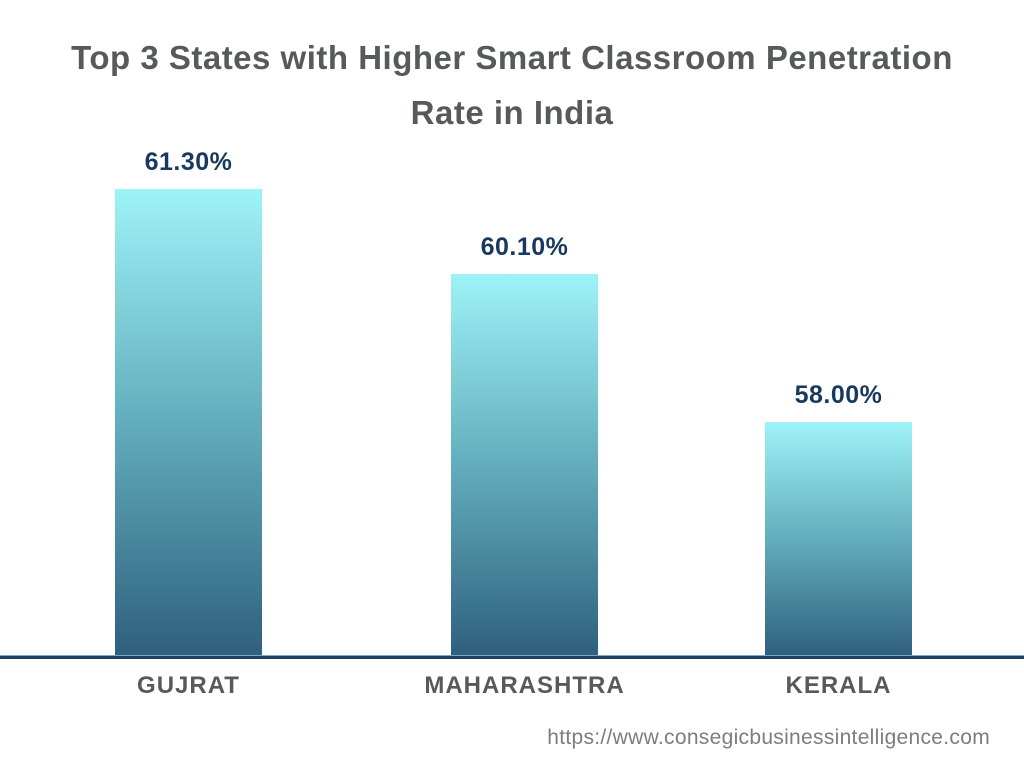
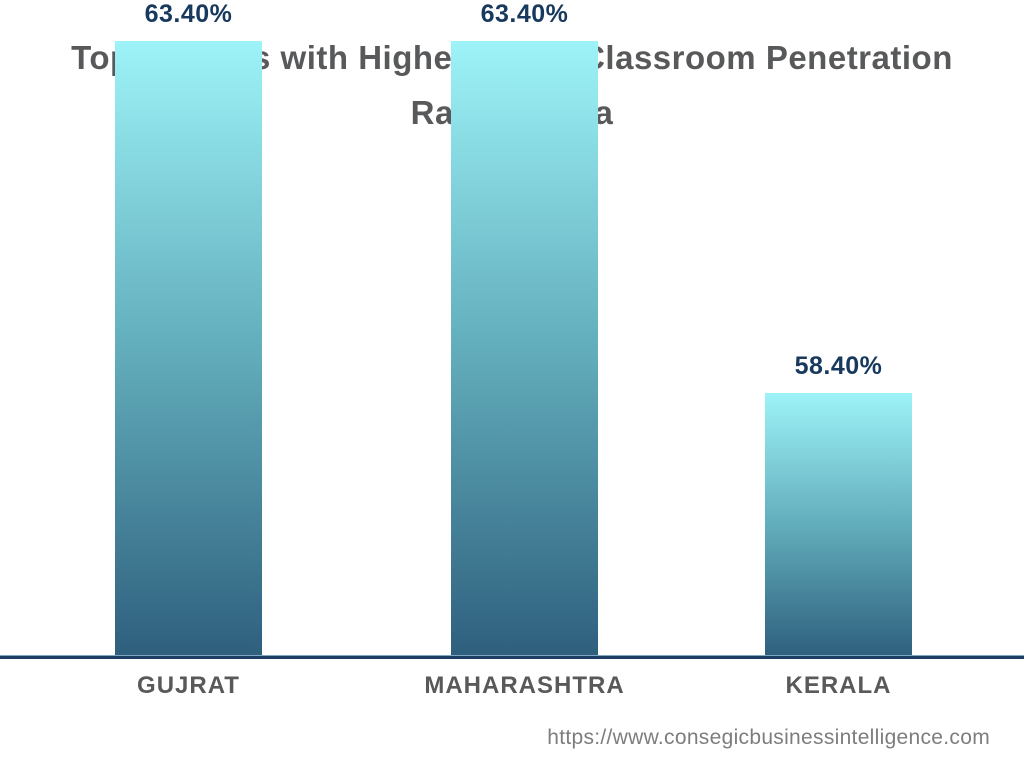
GUJRAT: 61.30% -> 63.40%
MAHARASHTRA: 60.10% -> 63.40%
KERALA: 58.00% -> 58.40%
